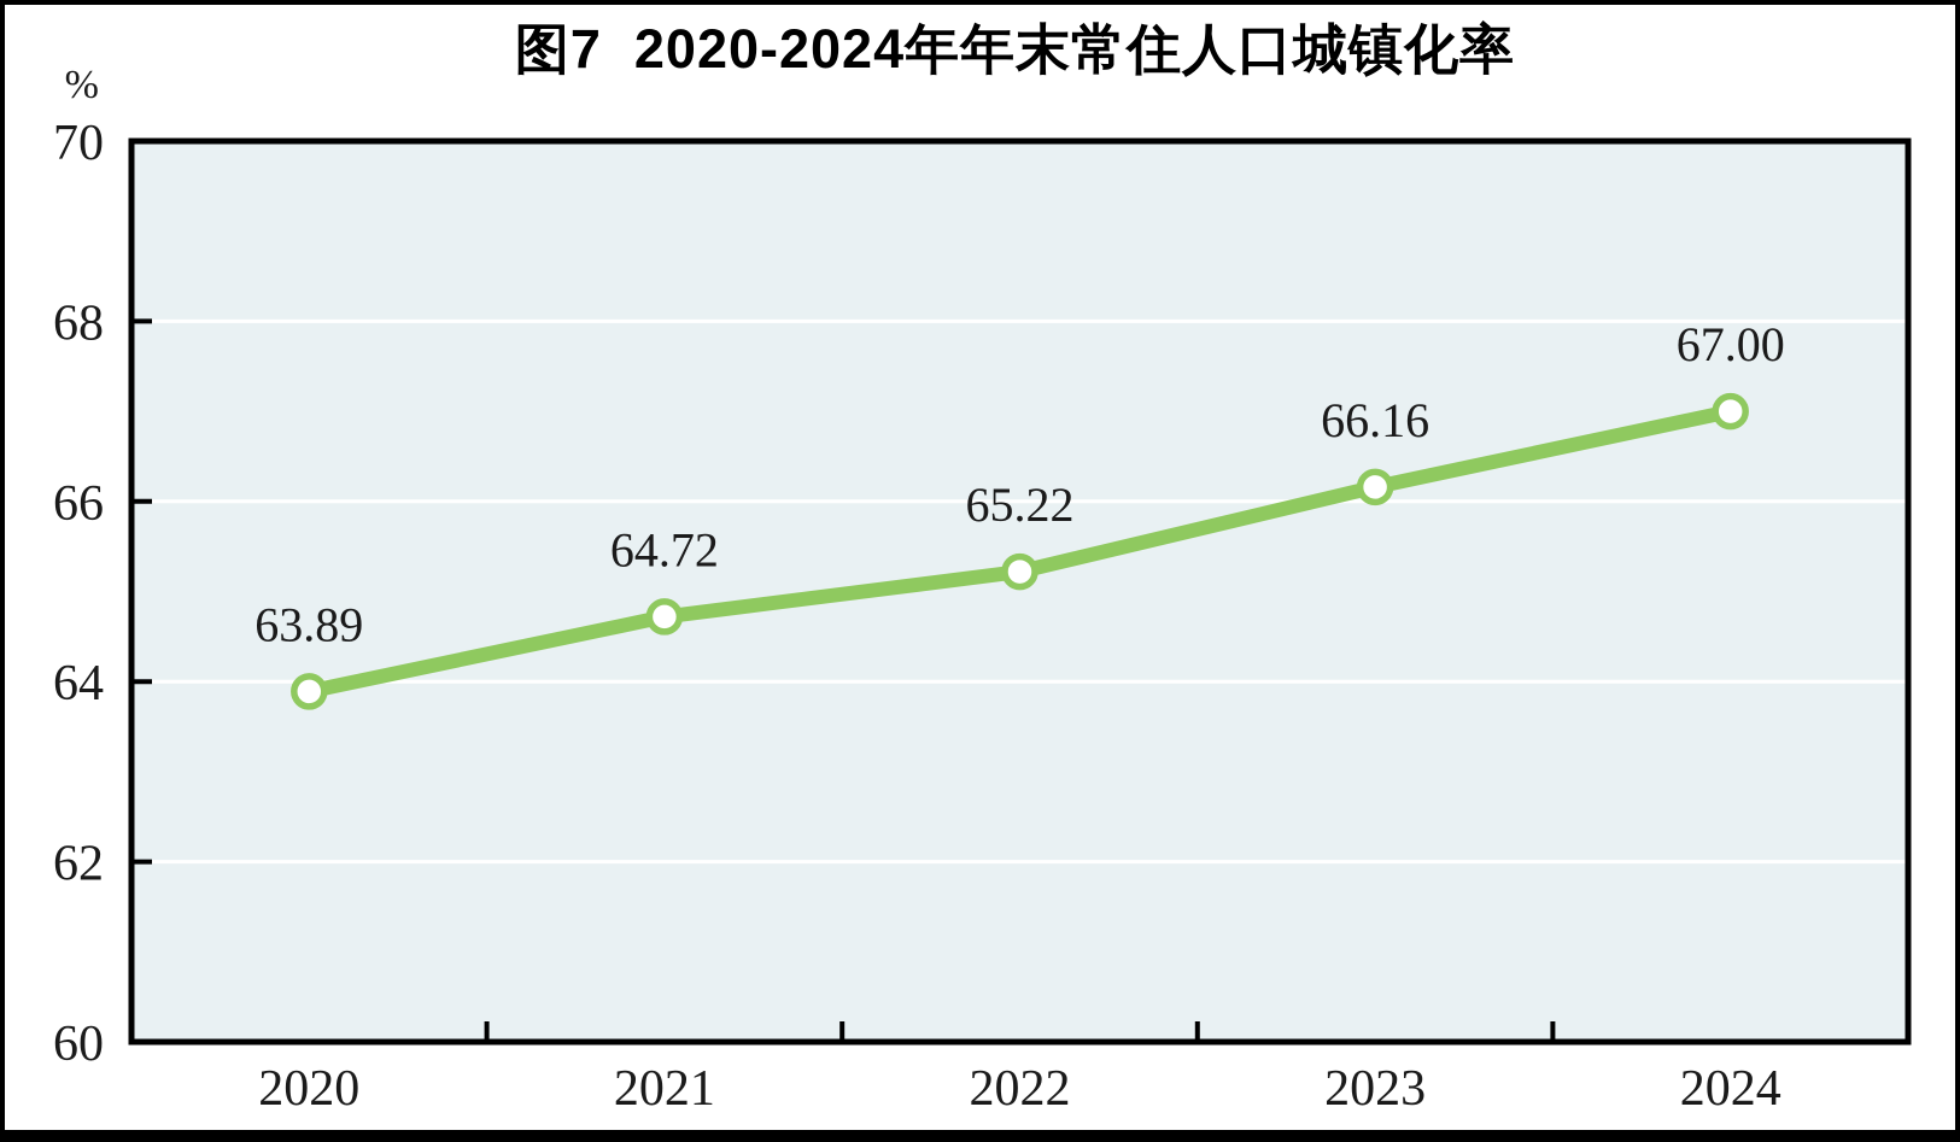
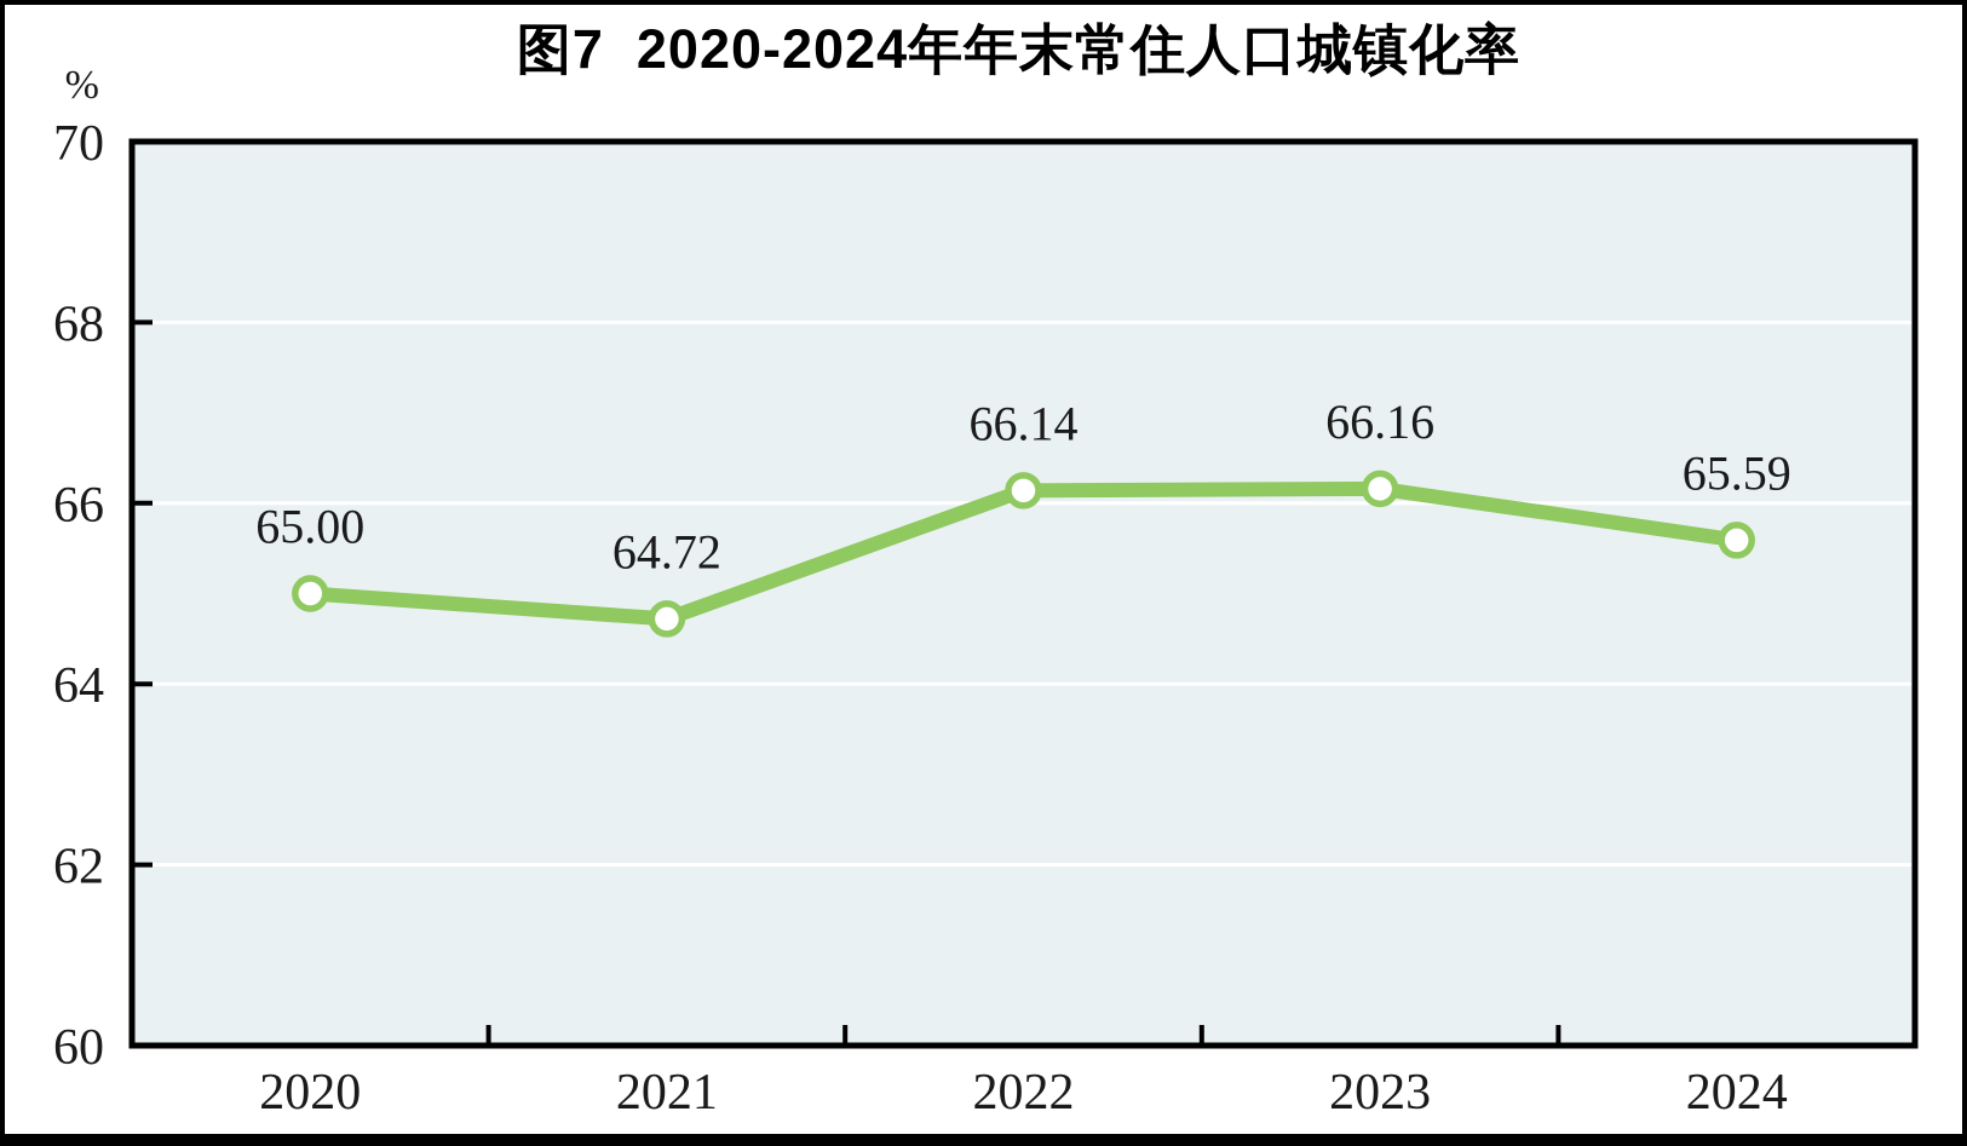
2020: 63.89 -> 65.00
2022: 65.22 -> 66.14
2024: 67.00 -> 65.59
